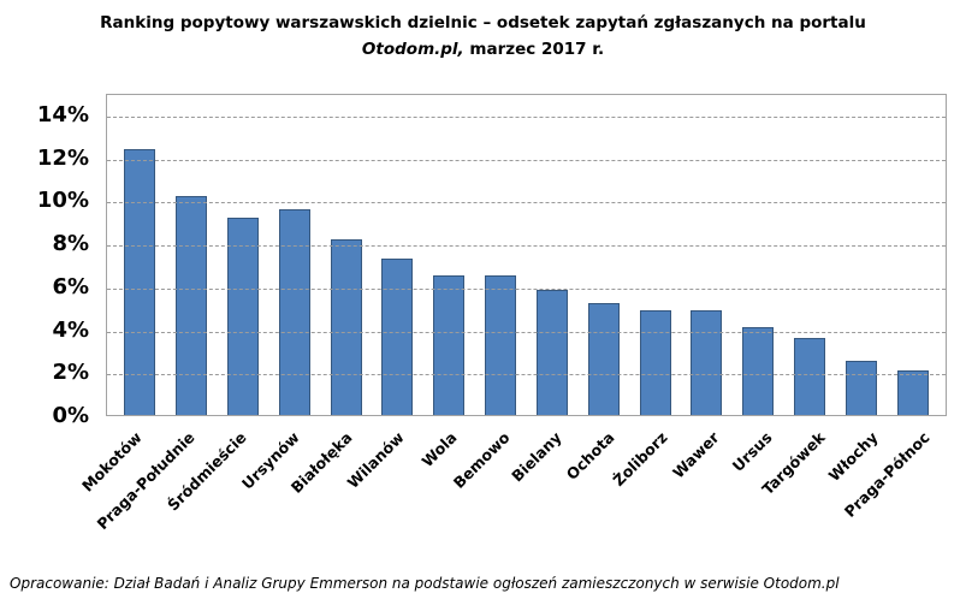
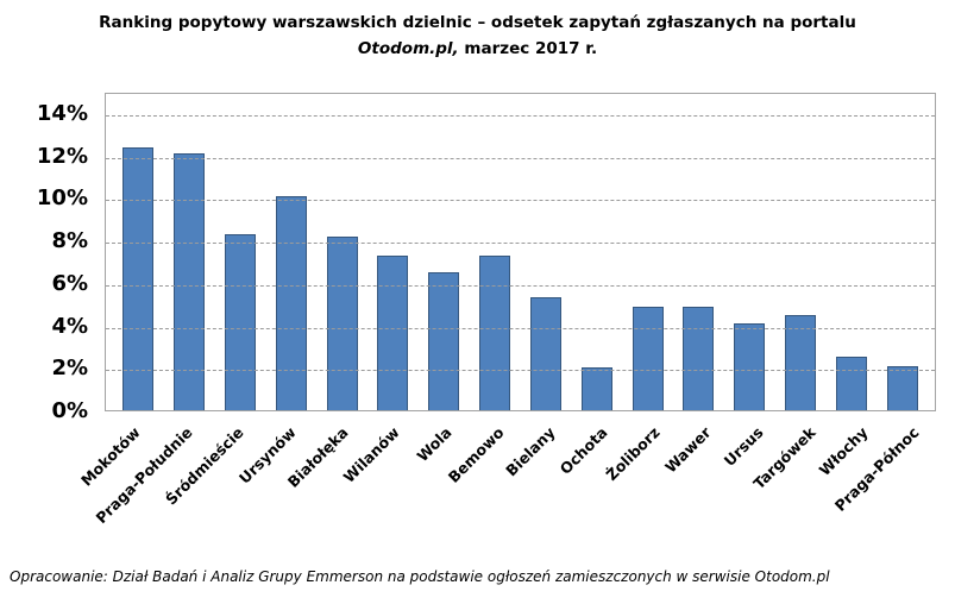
Praga-Południe: 10.2% -> 12.1%
Śródmieście: 9.2% -> 8.3%
Ursynów: 9.6% -> 10.1%
Bemowo: 6.5% -> 7.3%
Bielany: 5.8% -> 5.3%
Ochota: 5.2% -> 2.0%
Targówek: 3.6% -> 4.5%
